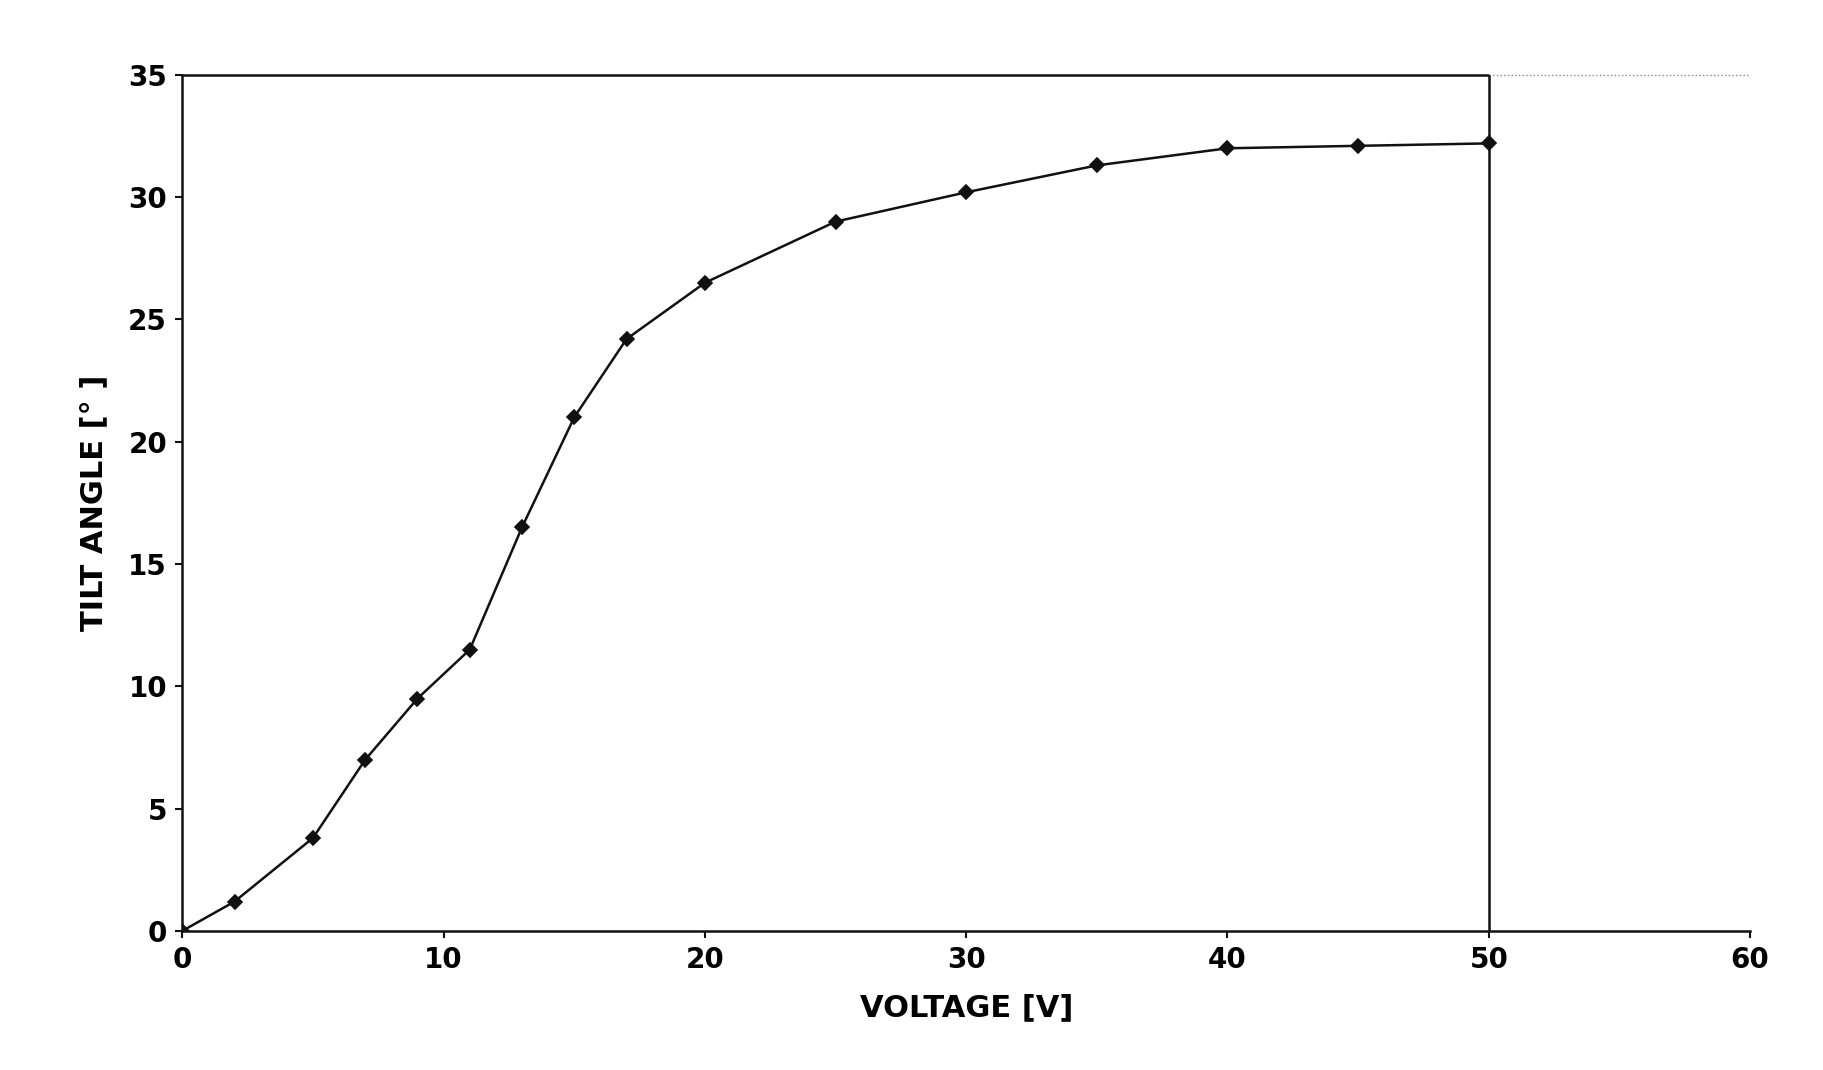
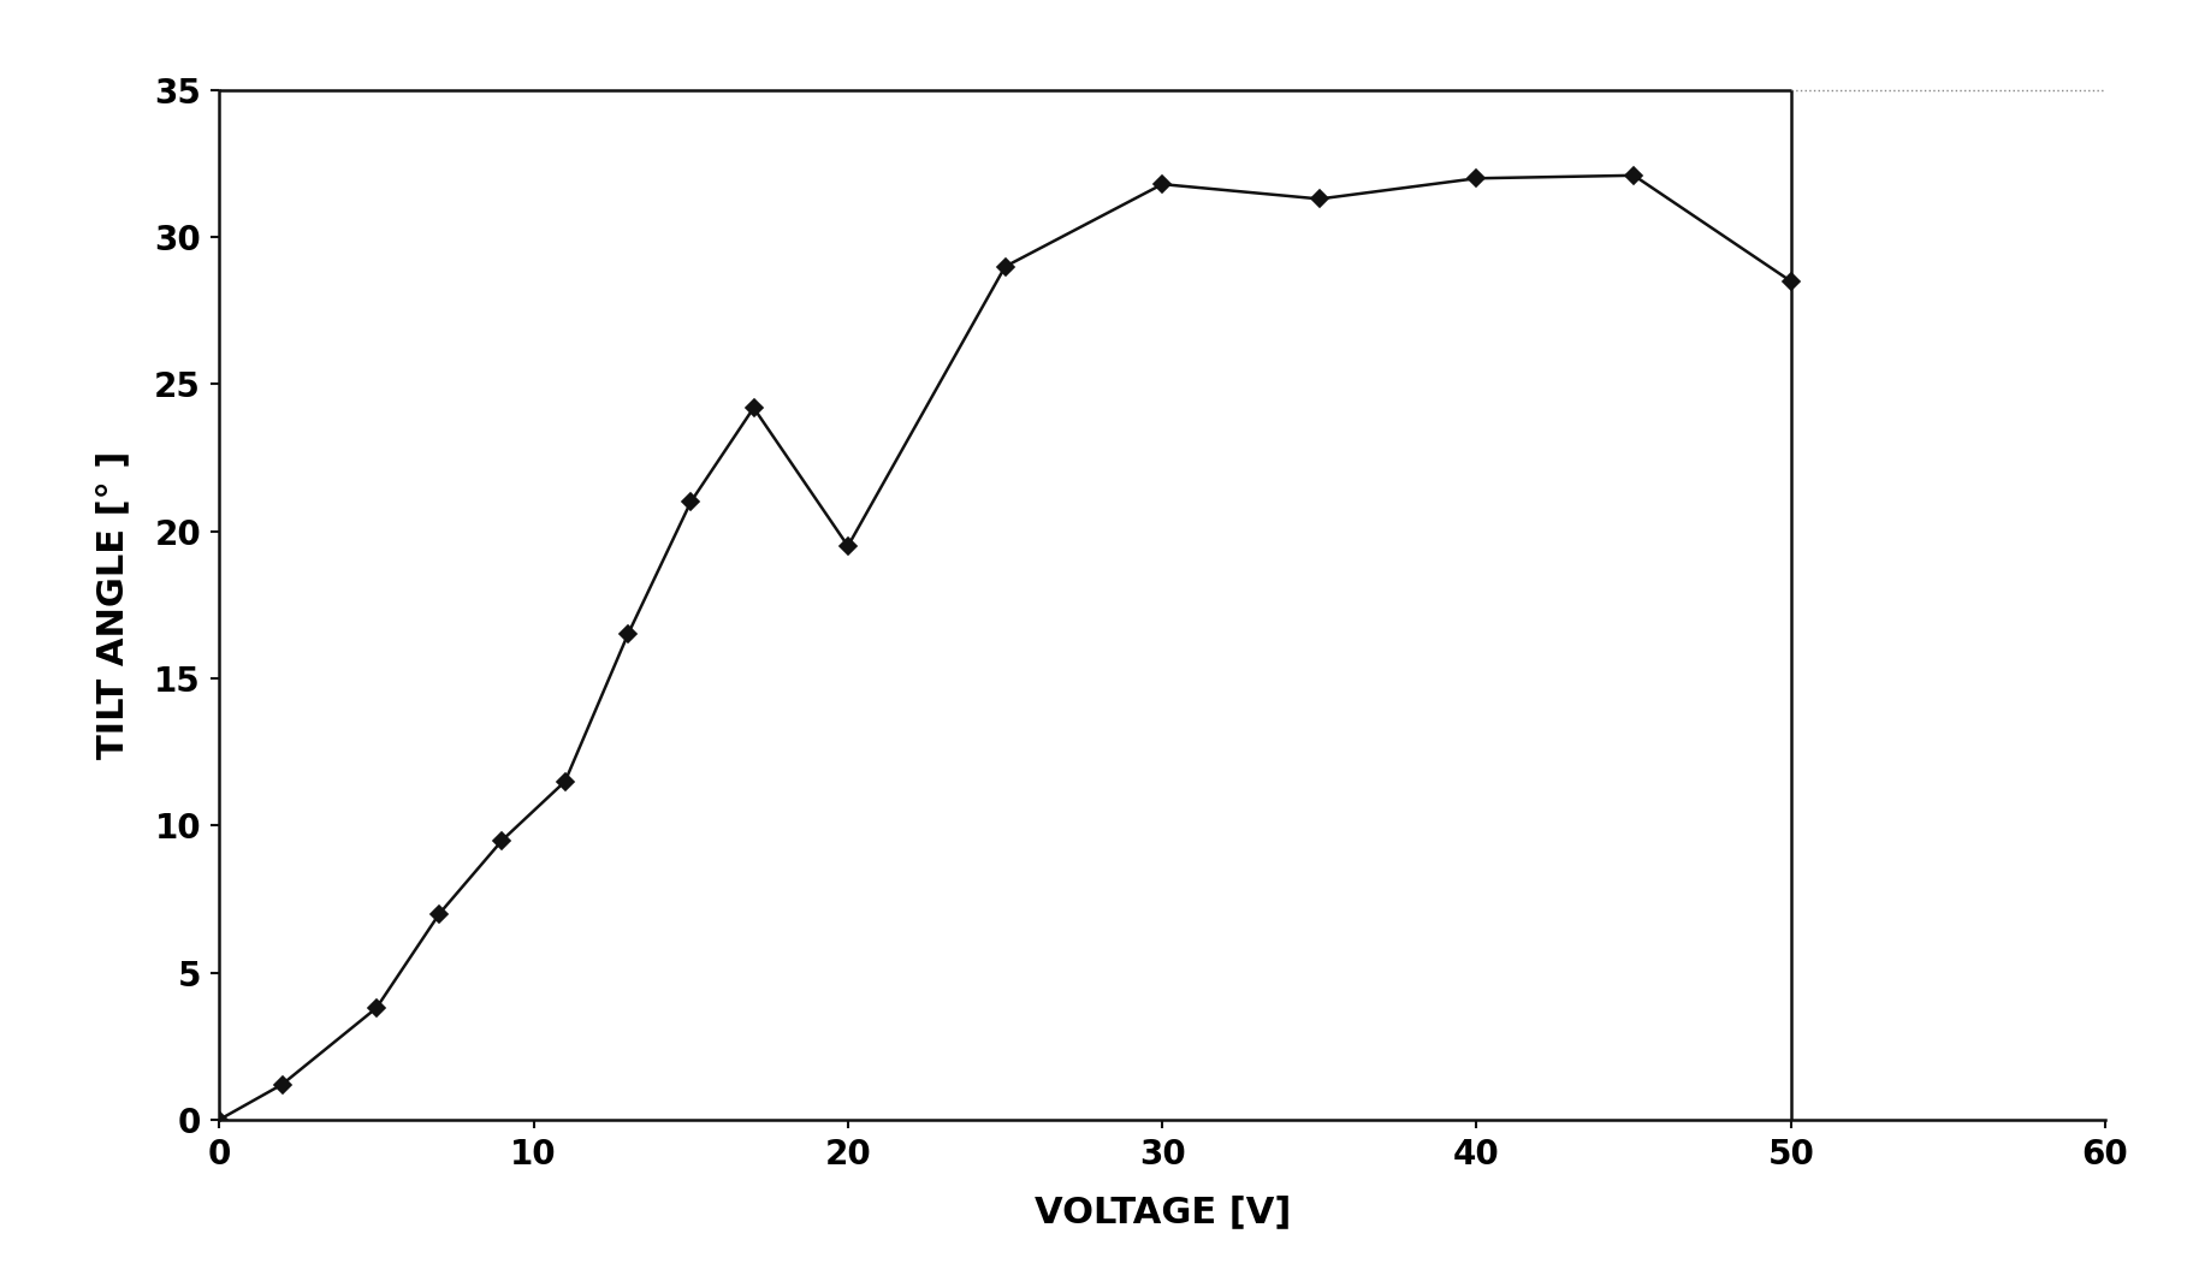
20: 26.5 -> 19.5
30: 30.2 -> 31.8
50: 32.2 -> 28.5
